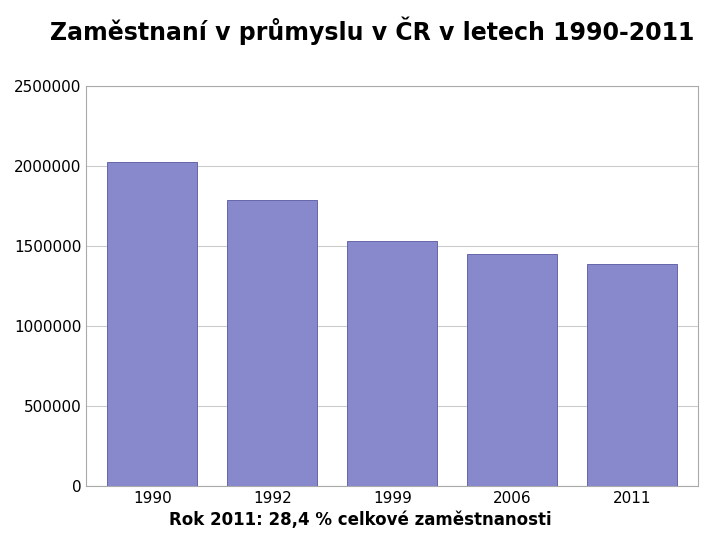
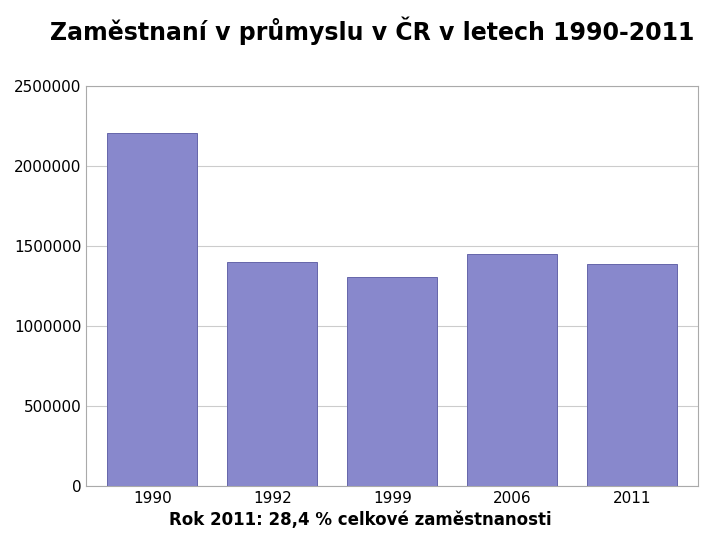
1990: 2030000 -> 2210000
1992: 1790000 -> 1400000
1999: 1540000 -> 1310000
